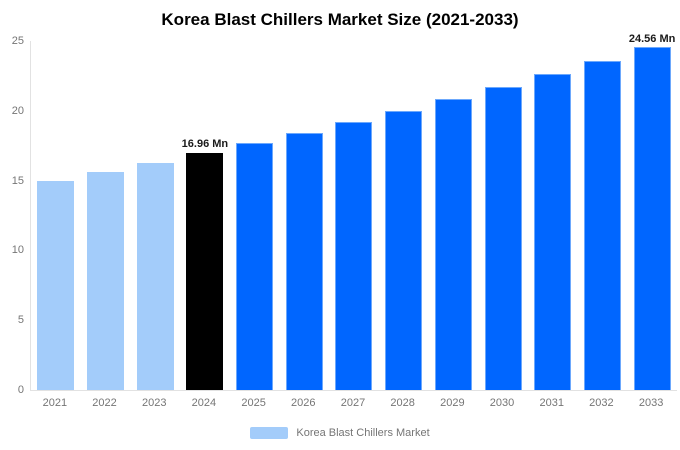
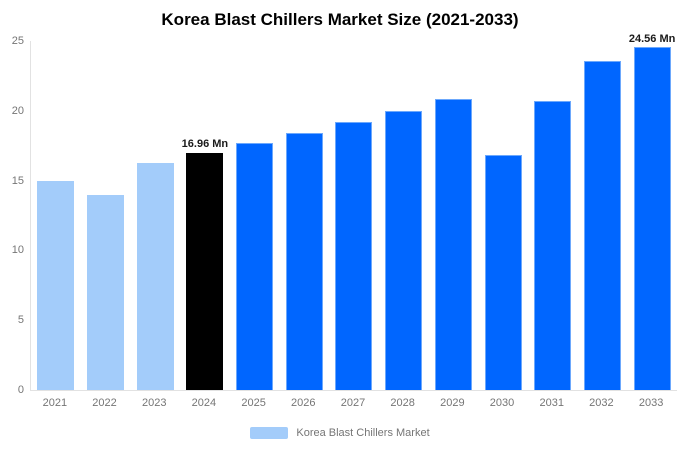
2022: 15.6 -> 14.0
2030: 21.7 -> 16.8
2031: 22.6 -> 20.7
